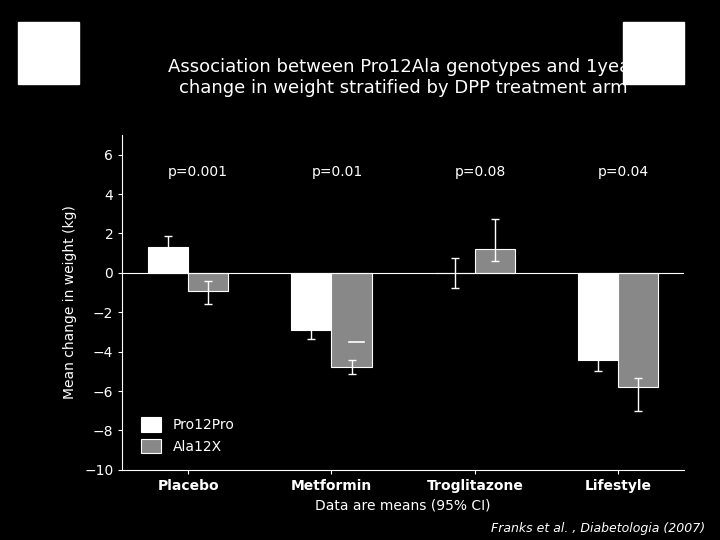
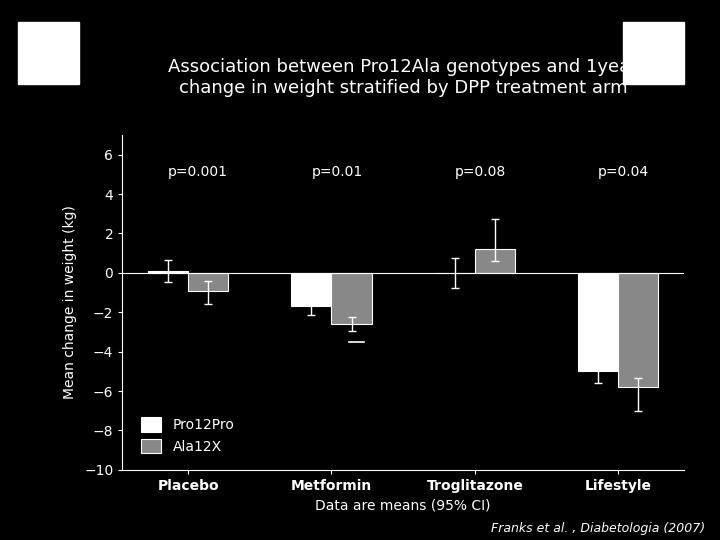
Pro12Pro/Placebo: 1.3 -> 0.1
Pro12Pro/Metformin: -2.9 -> -1.7
Ala12X/Metformin: -4.8 -> -2.6
Pro12Pro/Lifestyle: -4.4 -> -5.0
